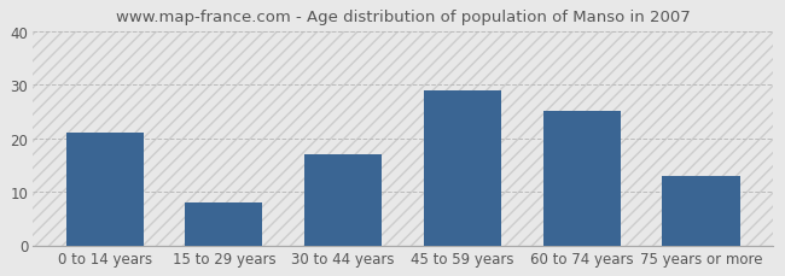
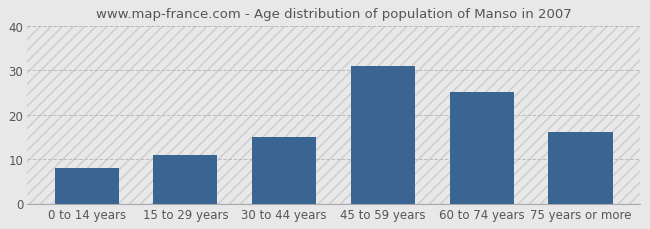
0 to 14 years: 21 -> 8
15 to 29 years: 8 -> 11
30 to 44 years: 17 -> 15
45 to 59 years: 29 -> 31
75 years or more: 13 -> 16
